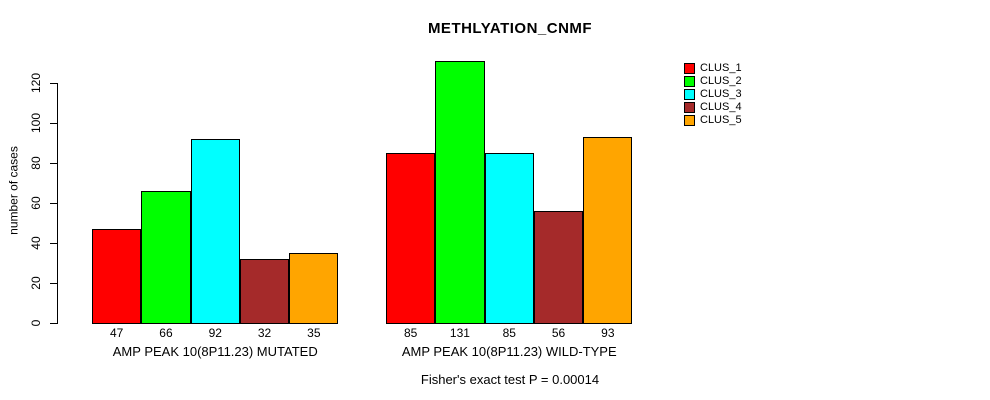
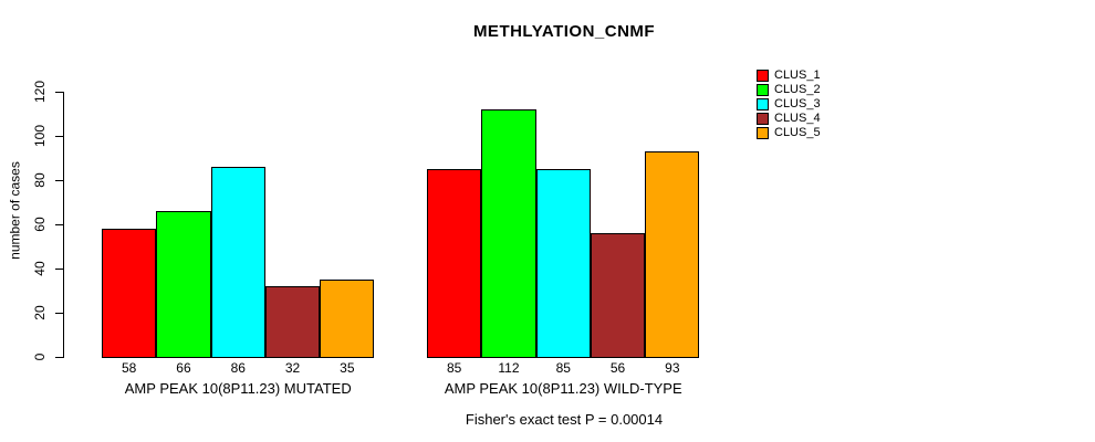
CLUS_1/AMP PEAK 10(8P11.23) MUTATED: 47 -> 58
CLUS_3/AMP PEAK 10(8P11.23) MUTATED: 92 -> 86
CLUS_2/AMP PEAK 10(8P11.23) WILD-TYPE: 131 -> 112
